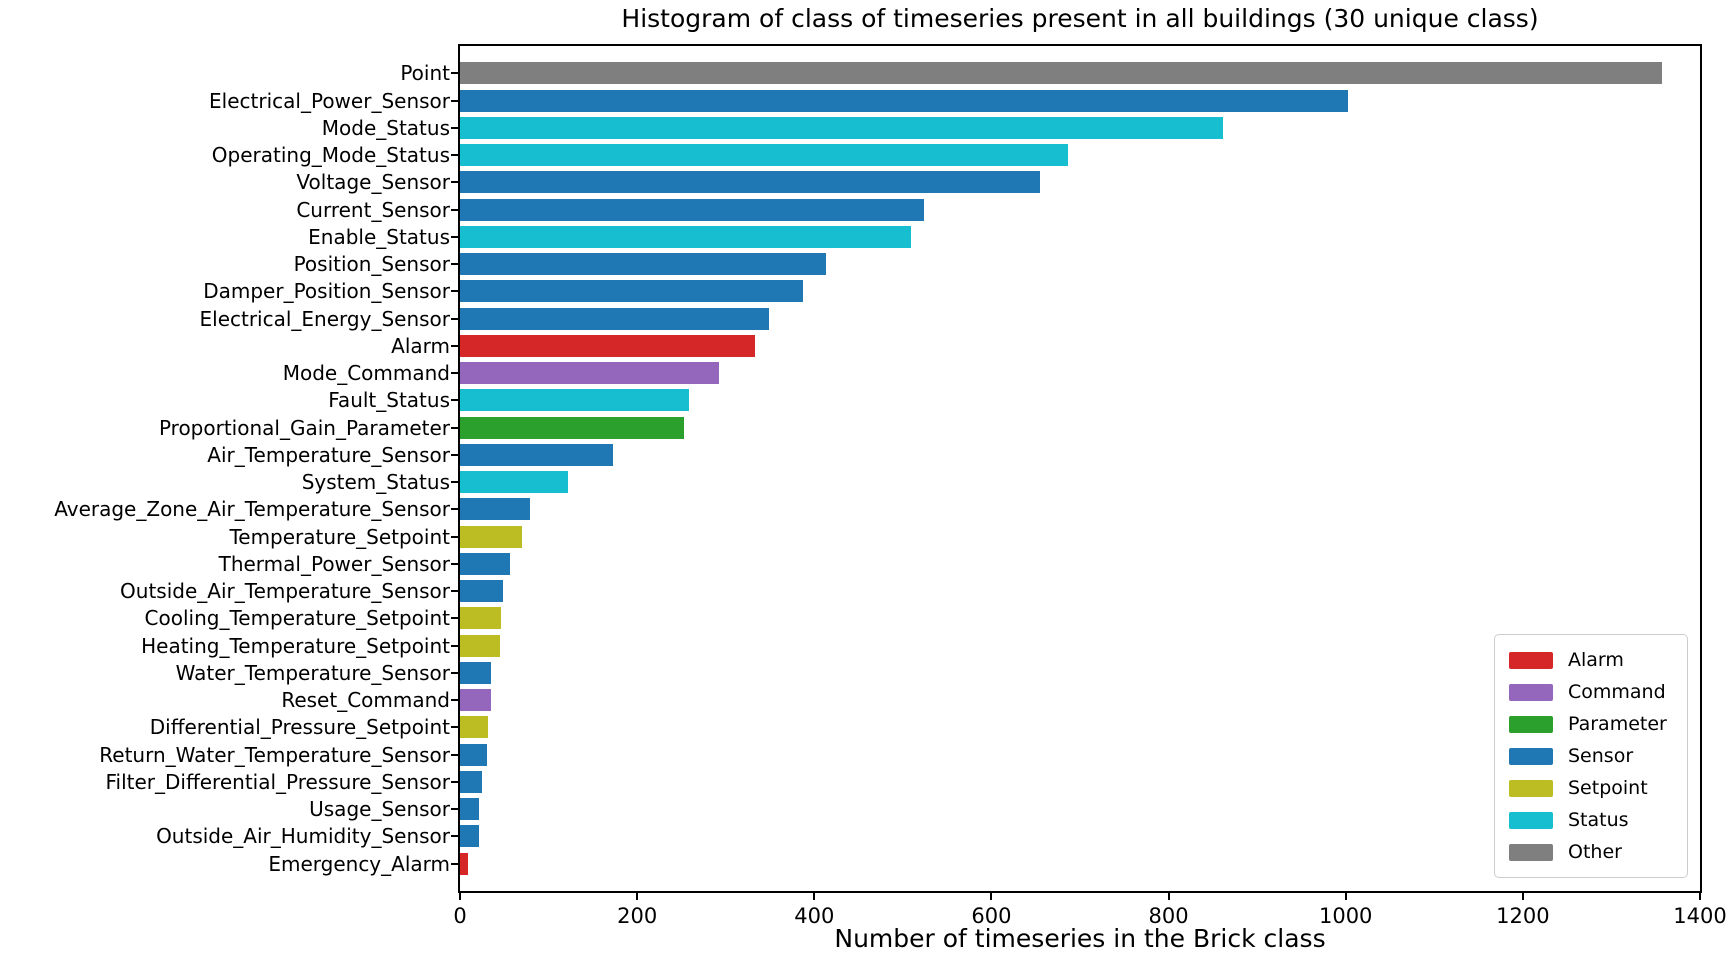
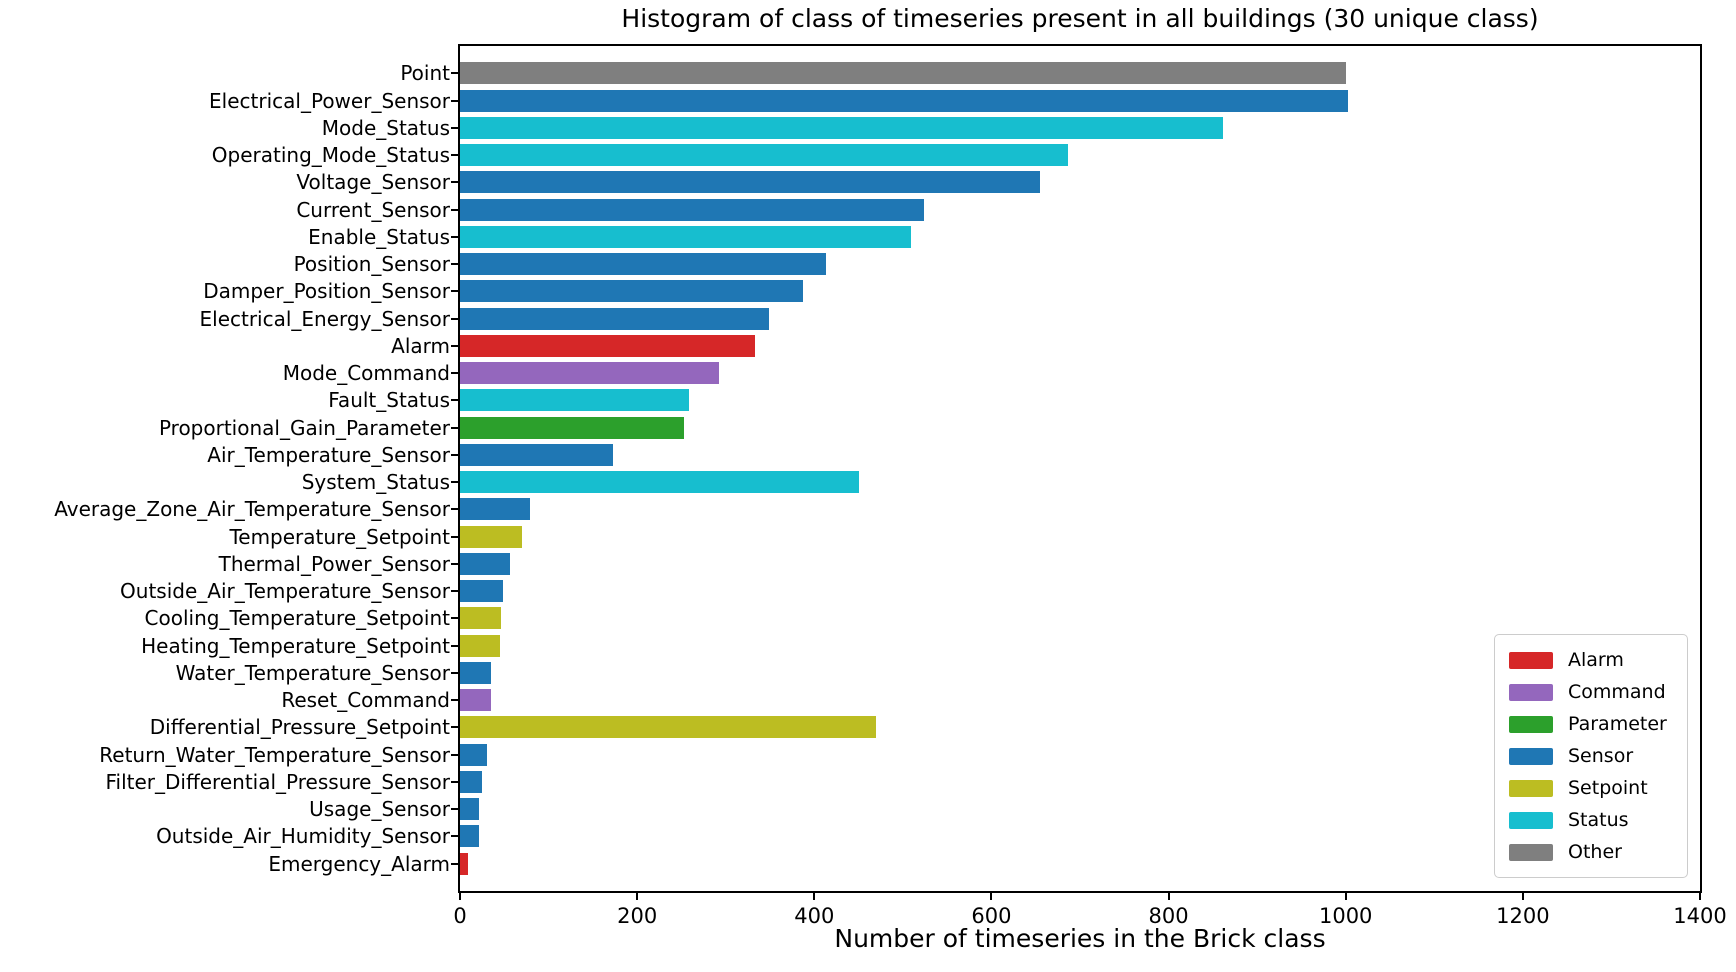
Point: 1360 -> 1000
System_Status: 120 -> 450
Differential_Pressure_Setpoint: 30 -> 470
